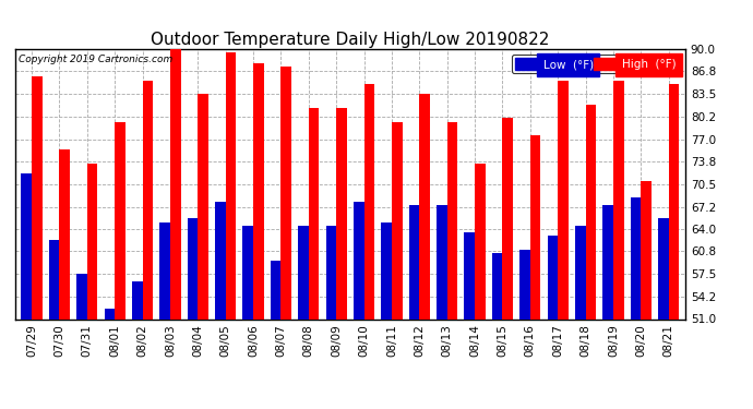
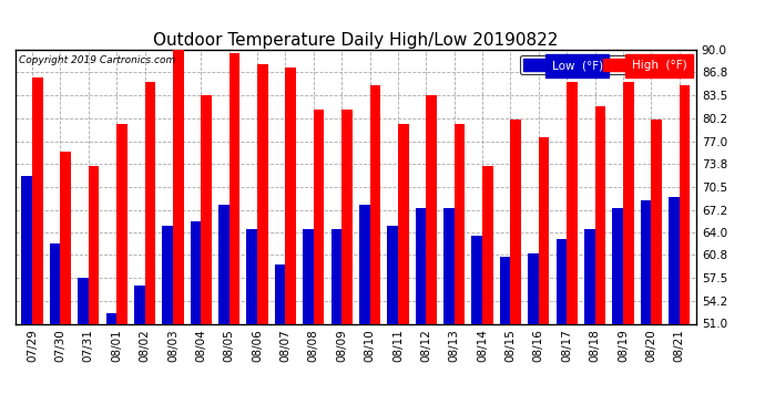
High (°F)/08/20: 71.0 -> 80.0
Low (°F)/08/21: 65.6 -> 69.0
